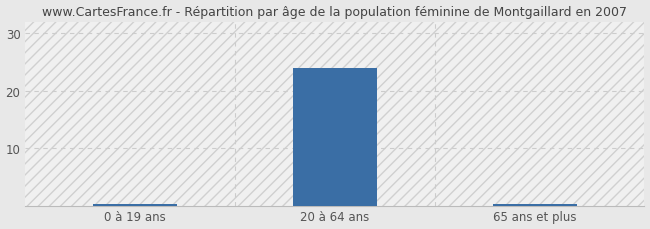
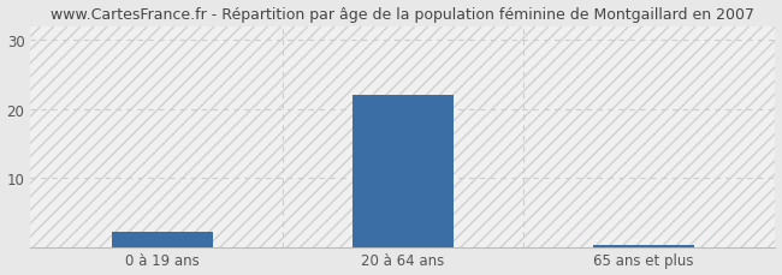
0 à 19 ans: 0.3 -> 2.2
20 à 64 ans: 24.0 -> 22.0
